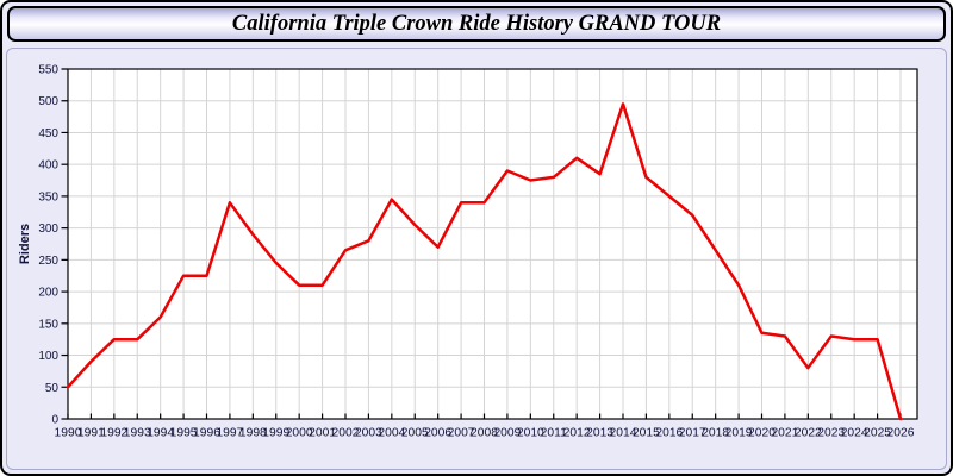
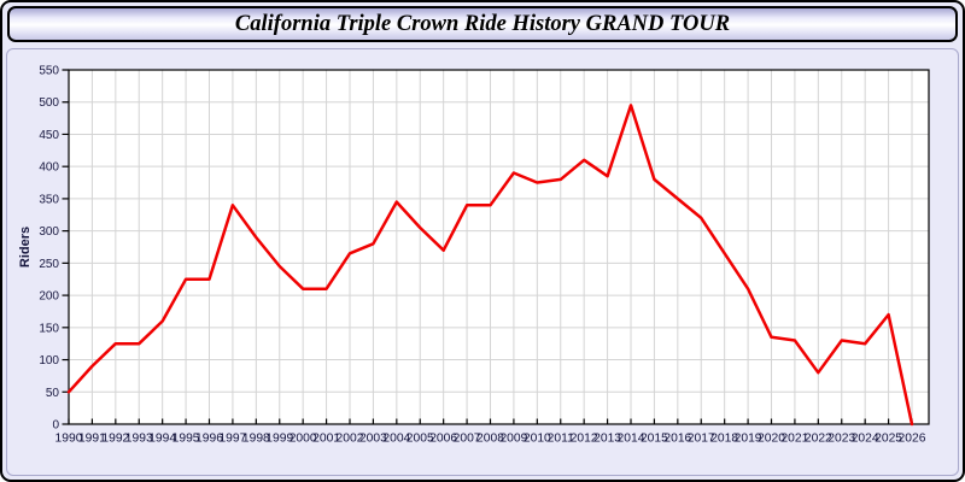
2025: 120 -> 170
